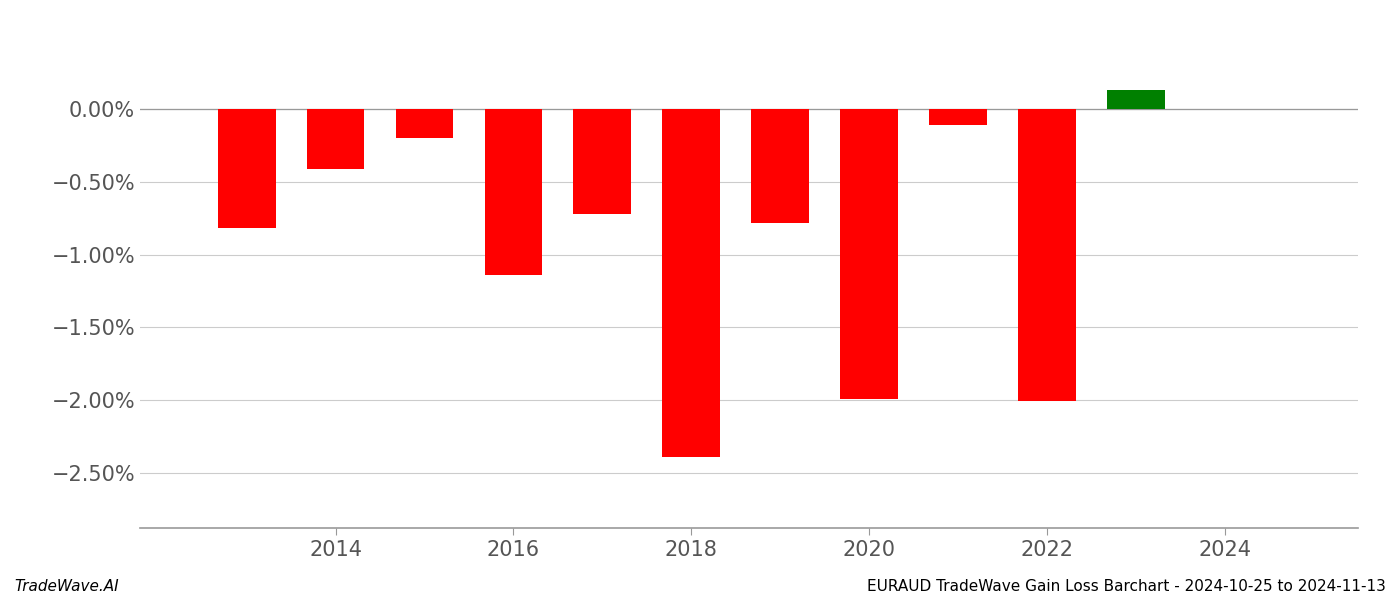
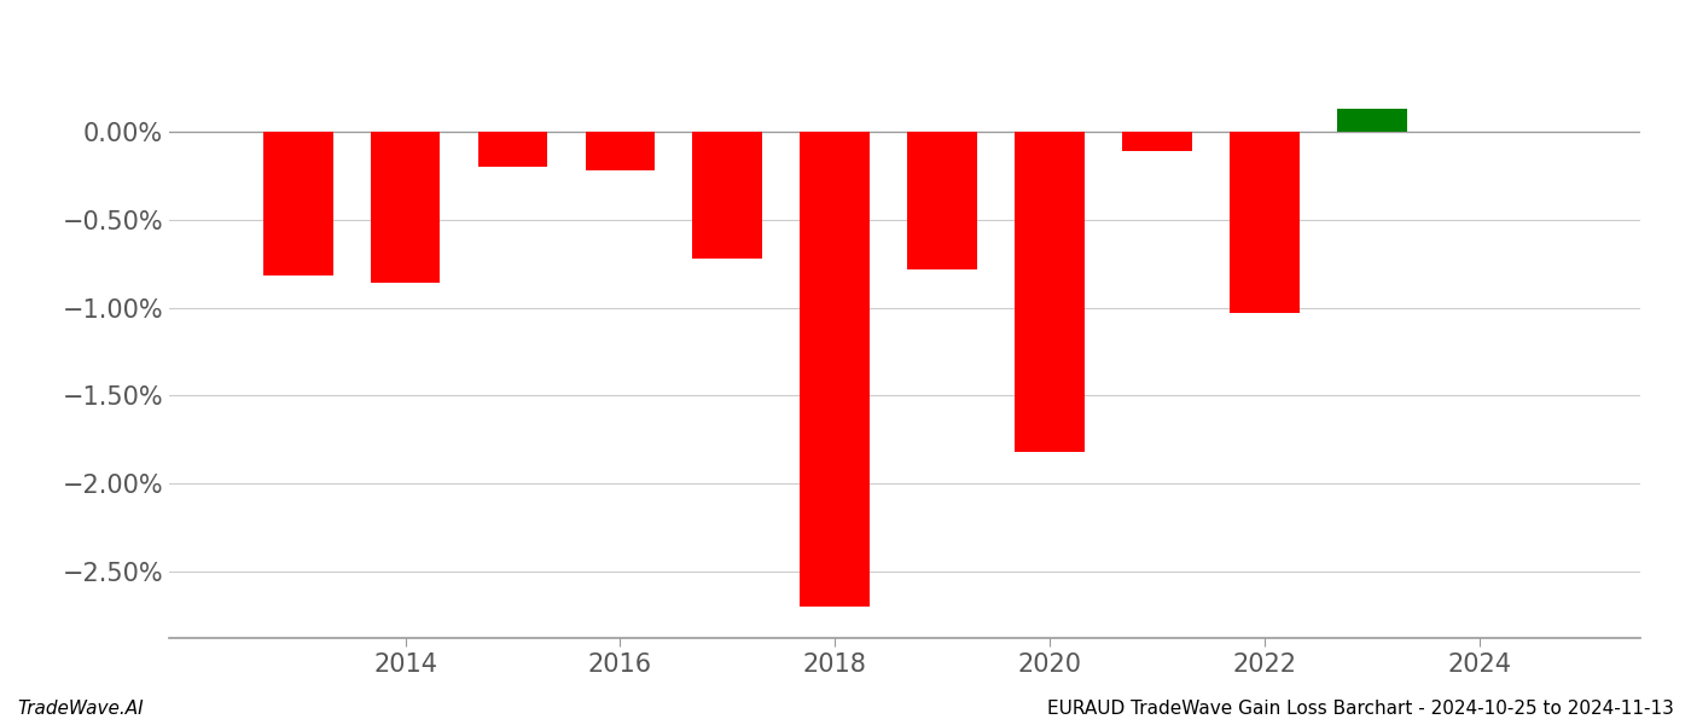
2014: -0.41% -> -0.86%
2016: -1.14% -> -0.22%
2018: -2.39% -> -2.70%
2020: -1.99% -> -1.82%
2022: -2.01% -> -1.03%
